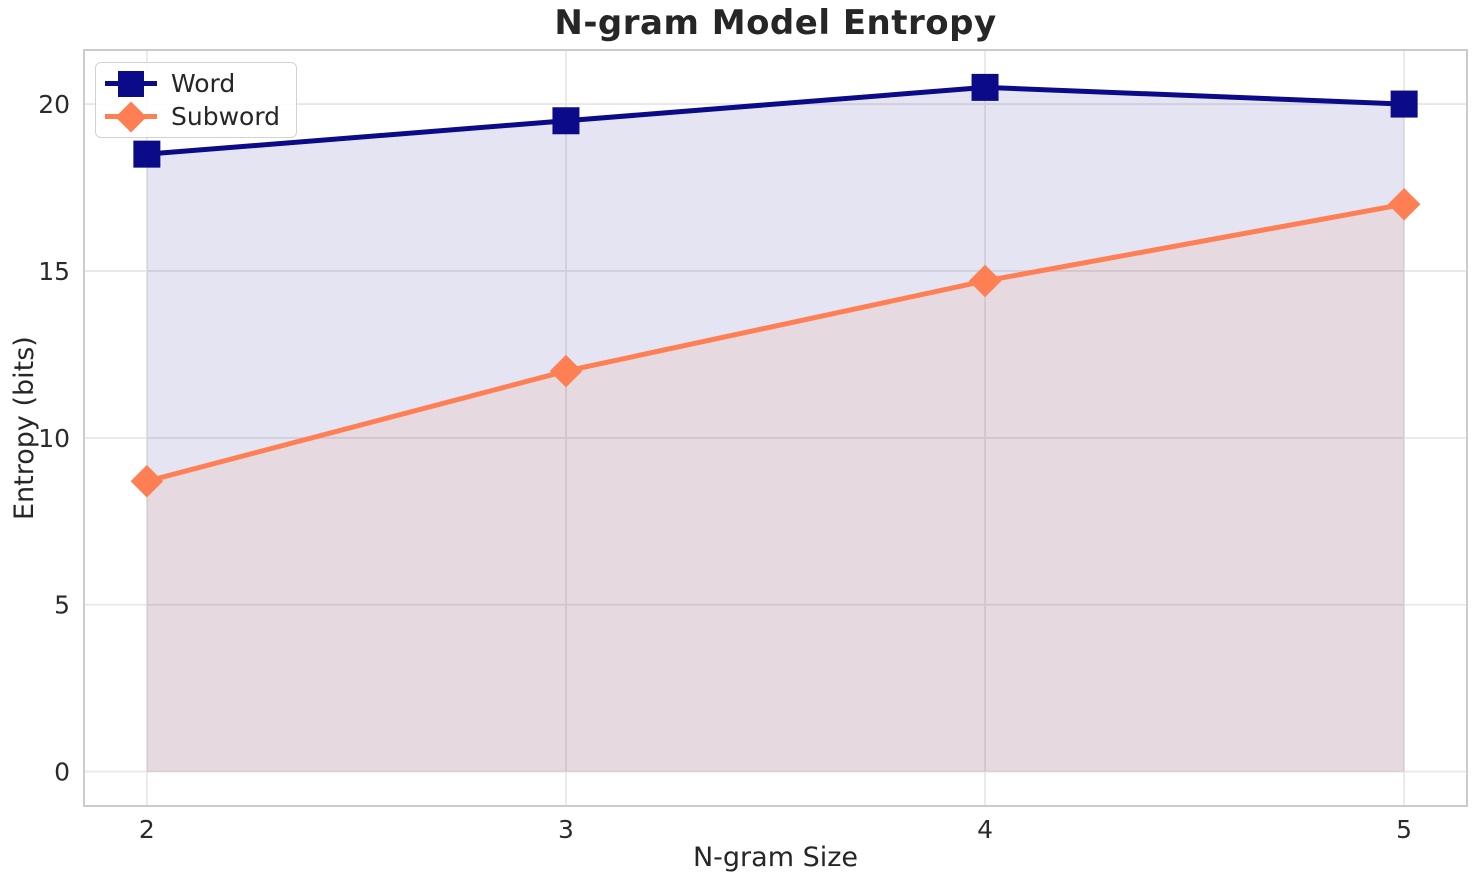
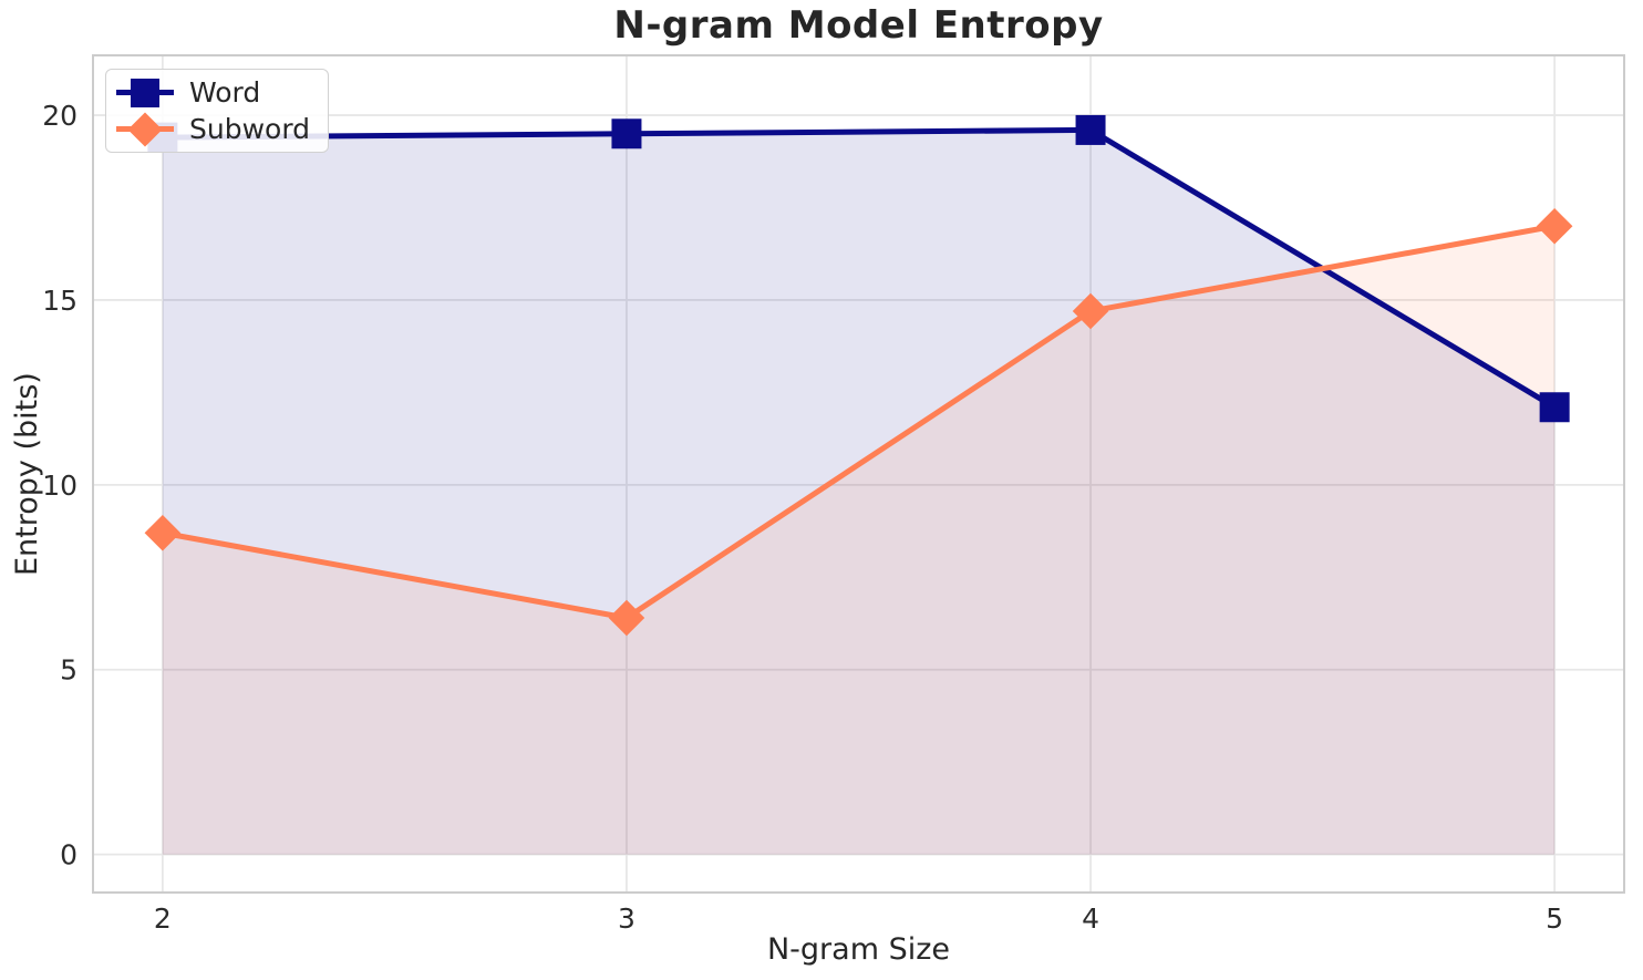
Word/2: 18.5 -> 19.4
Subword/3: 12.0 -> 6.4
Word/4: 20.5 -> 19.6
Word/5: 20.0 -> 12.1
